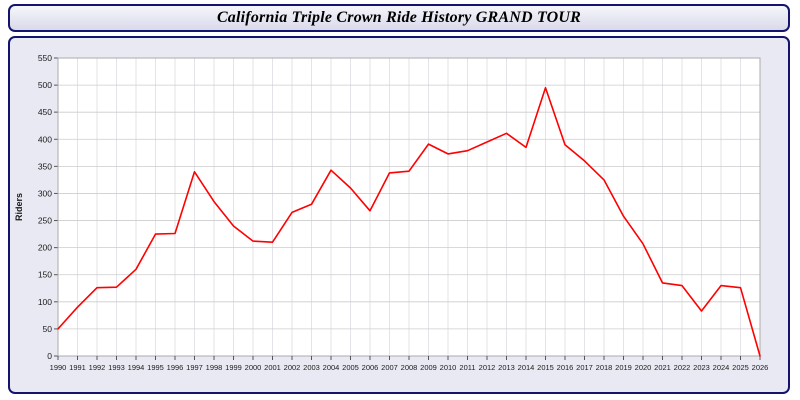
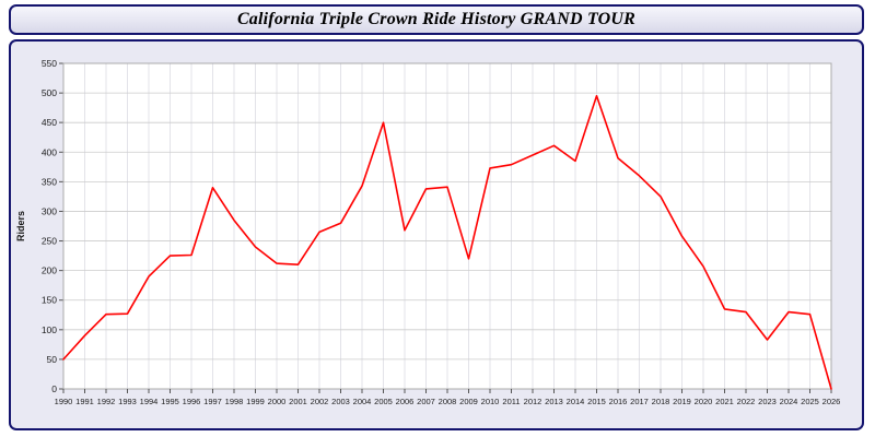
1994: 160 -> 190
2005: 310 -> 450
2009: 390 -> 220
